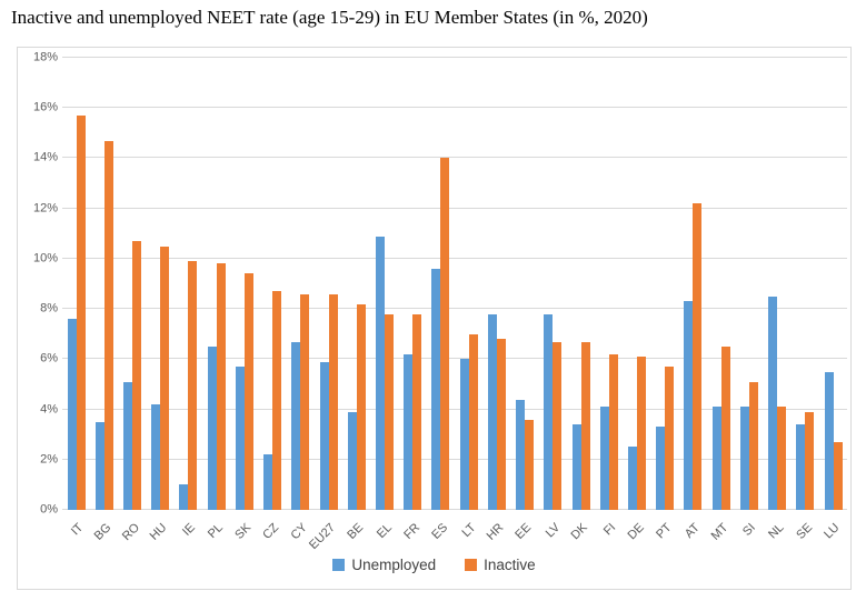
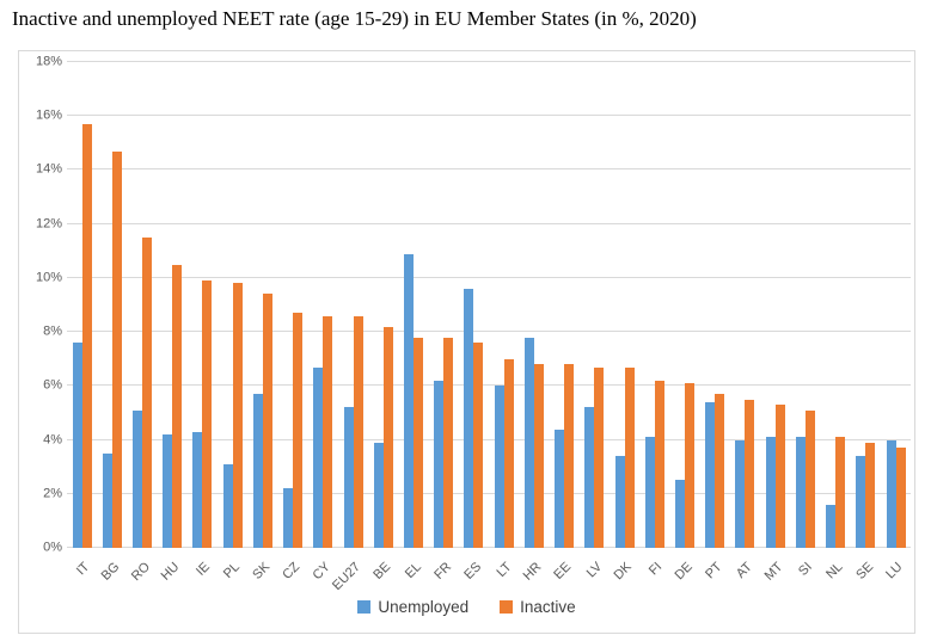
Inactive/RO: 10.7% -> 11.5%
Unemployed/IE: 1.0% -> 4.3%
Unemployed/PL: 6.5% -> 3.1%
Unemployed/EU27: 5.9% -> 5.2%
Inactive/ES: 14.0% -> 7.6%
Inactive/EE: 3.6% -> 6.8%
Unemployed/LV: 7.8% -> 5.2%
Unemployed/PT: 3.3% -> 5.4%
Unemployed/AT: 8.3% -> 4.0%
Inactive/AT: 12.2% -> 5.5%
Inactive/MT: 6.5% -> 5.3%
Unemployed/NL: 8.5% -> 1.6%
Unemployed/LU: 5.5% -> 4.0%
Inactive/LU: 2.7% -> 3.7%
